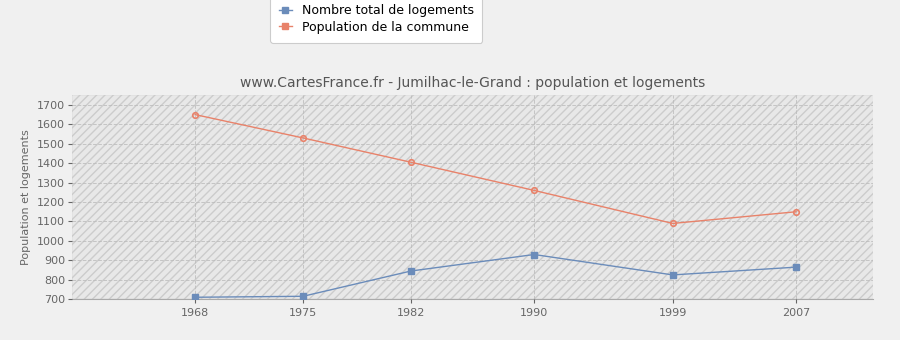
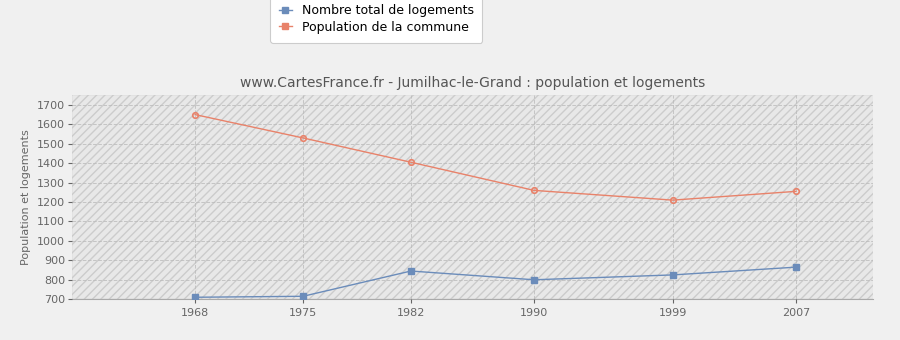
Nombre total de logements/1990: 930 -> 800
Population de la commune/1999: 1090 -> 1210
Population de la commune/2007: 1150 -> 1260
